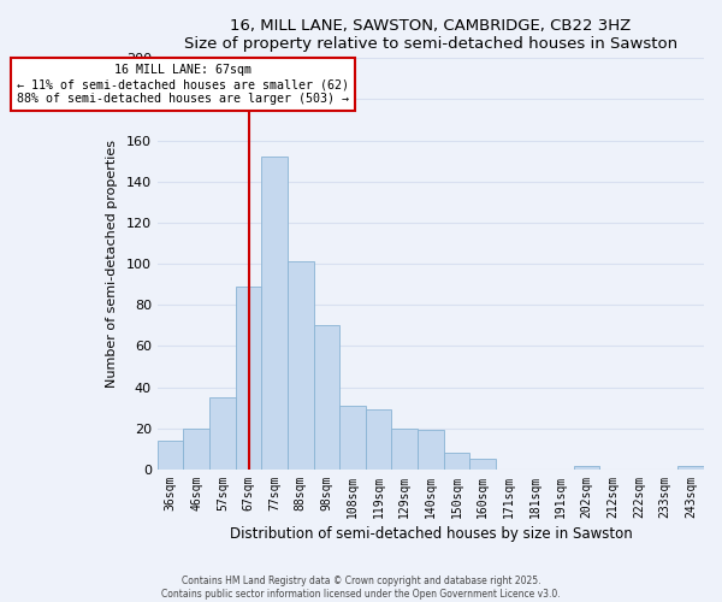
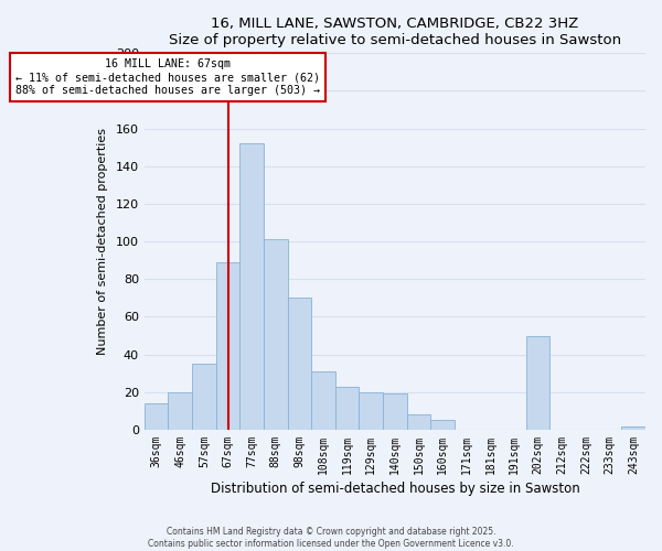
119sqm: 29 -> 23
202sqm: 2 -> 50
